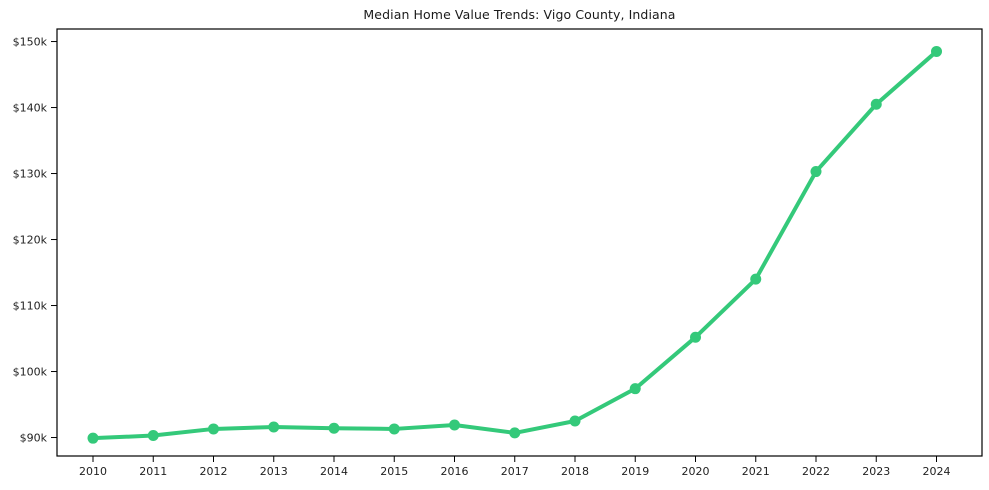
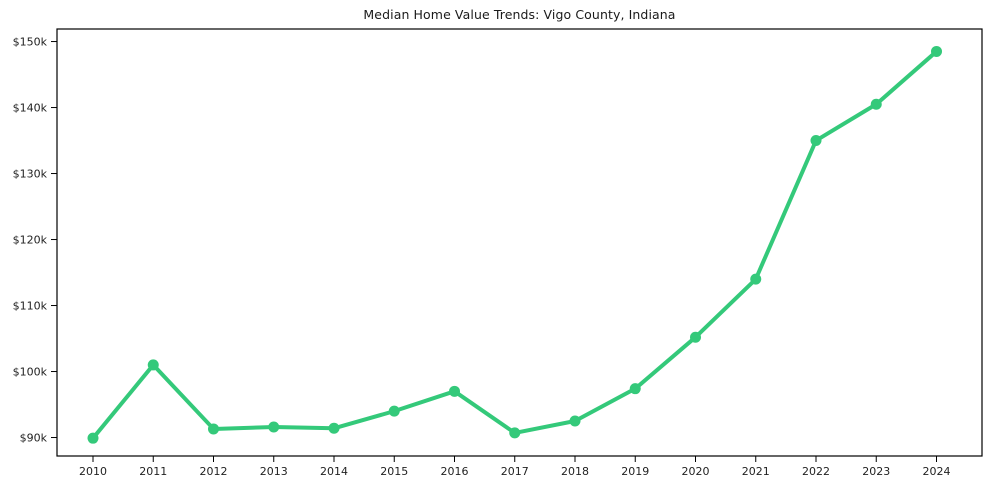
2011: $90k -> $101k
2015: $91k -> $94k
2016: $92k -> $97k
2022: $130k -> $135k
